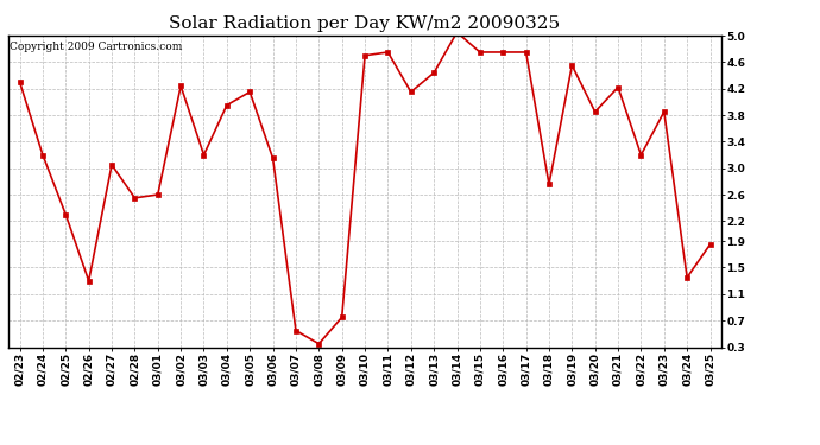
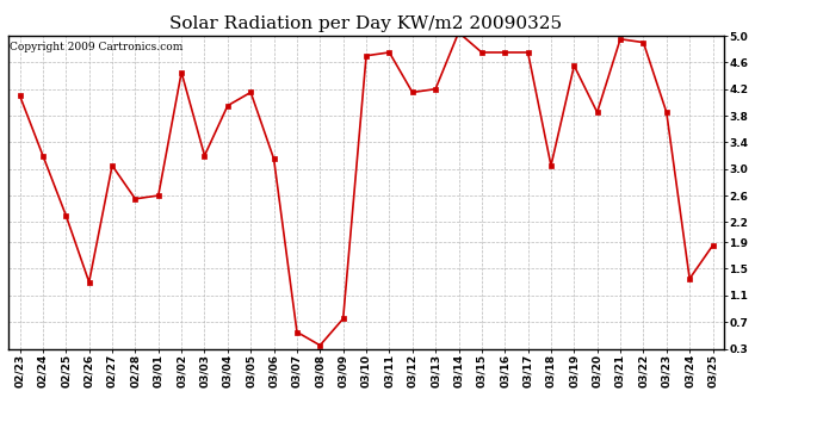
02/23: 4.30 -> 4.10
03/02: 4.24 -> 4.45
03/13: 4.44 -> 4.20
03/18: 2.76 -> 3.05
03/21: 4.22 -> 4.95
03/22: 3.20 -> 4.90
